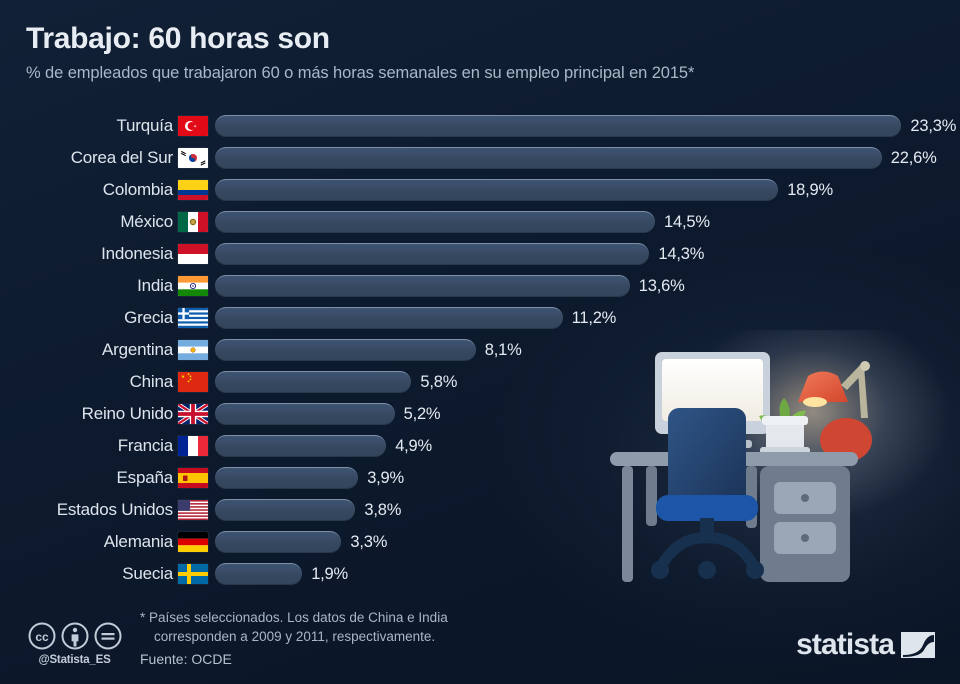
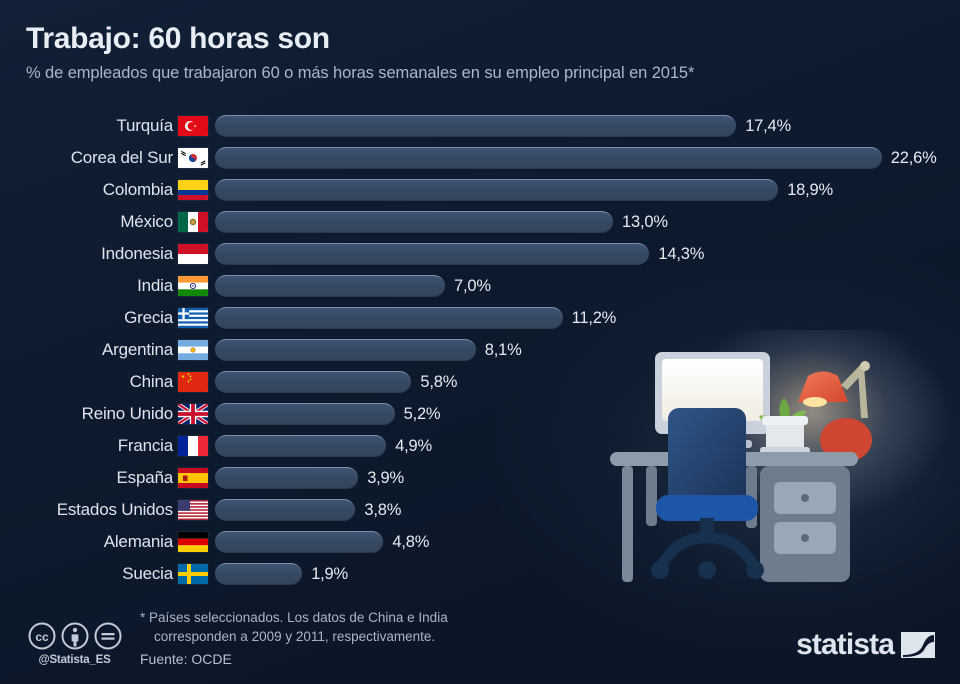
Turquía: 23,3% -> 17,4%
México: 14,5% -> 13,0%
India: 13,6% -> 7,0%
Alemania: 3,3% -> 4,8%
